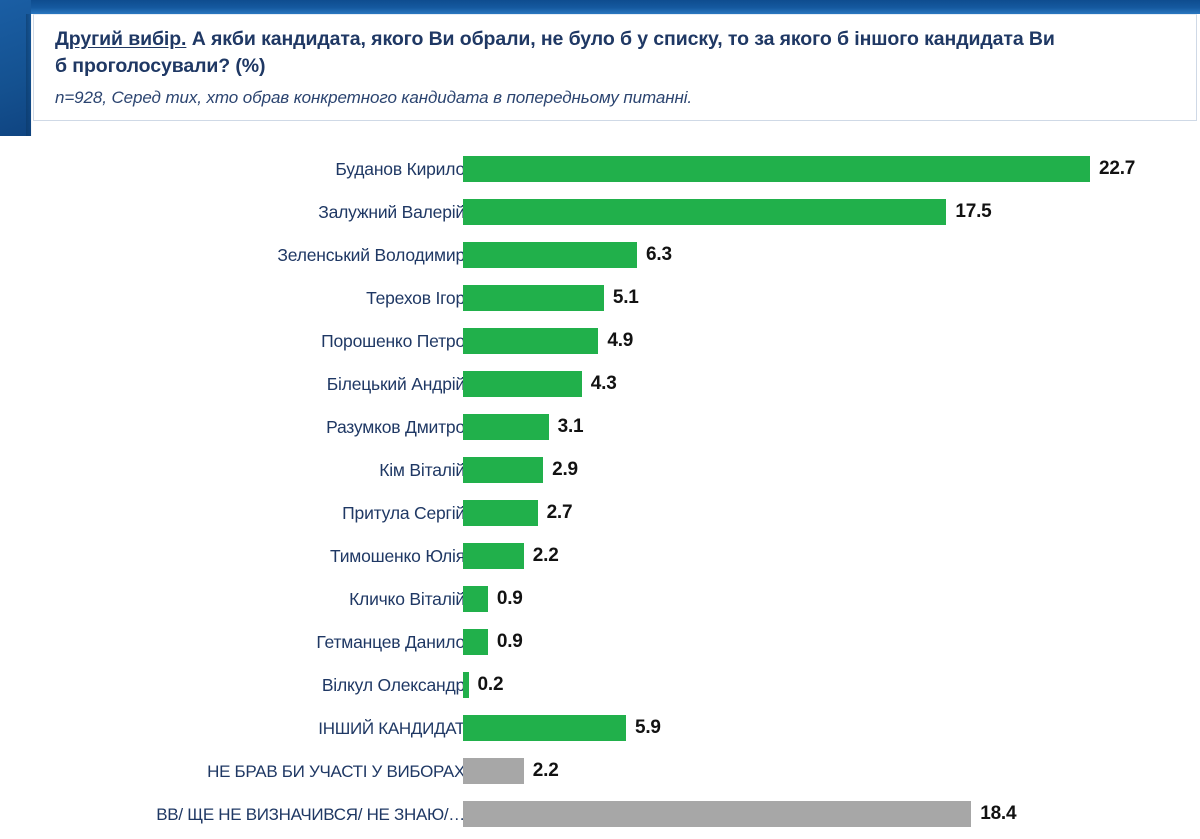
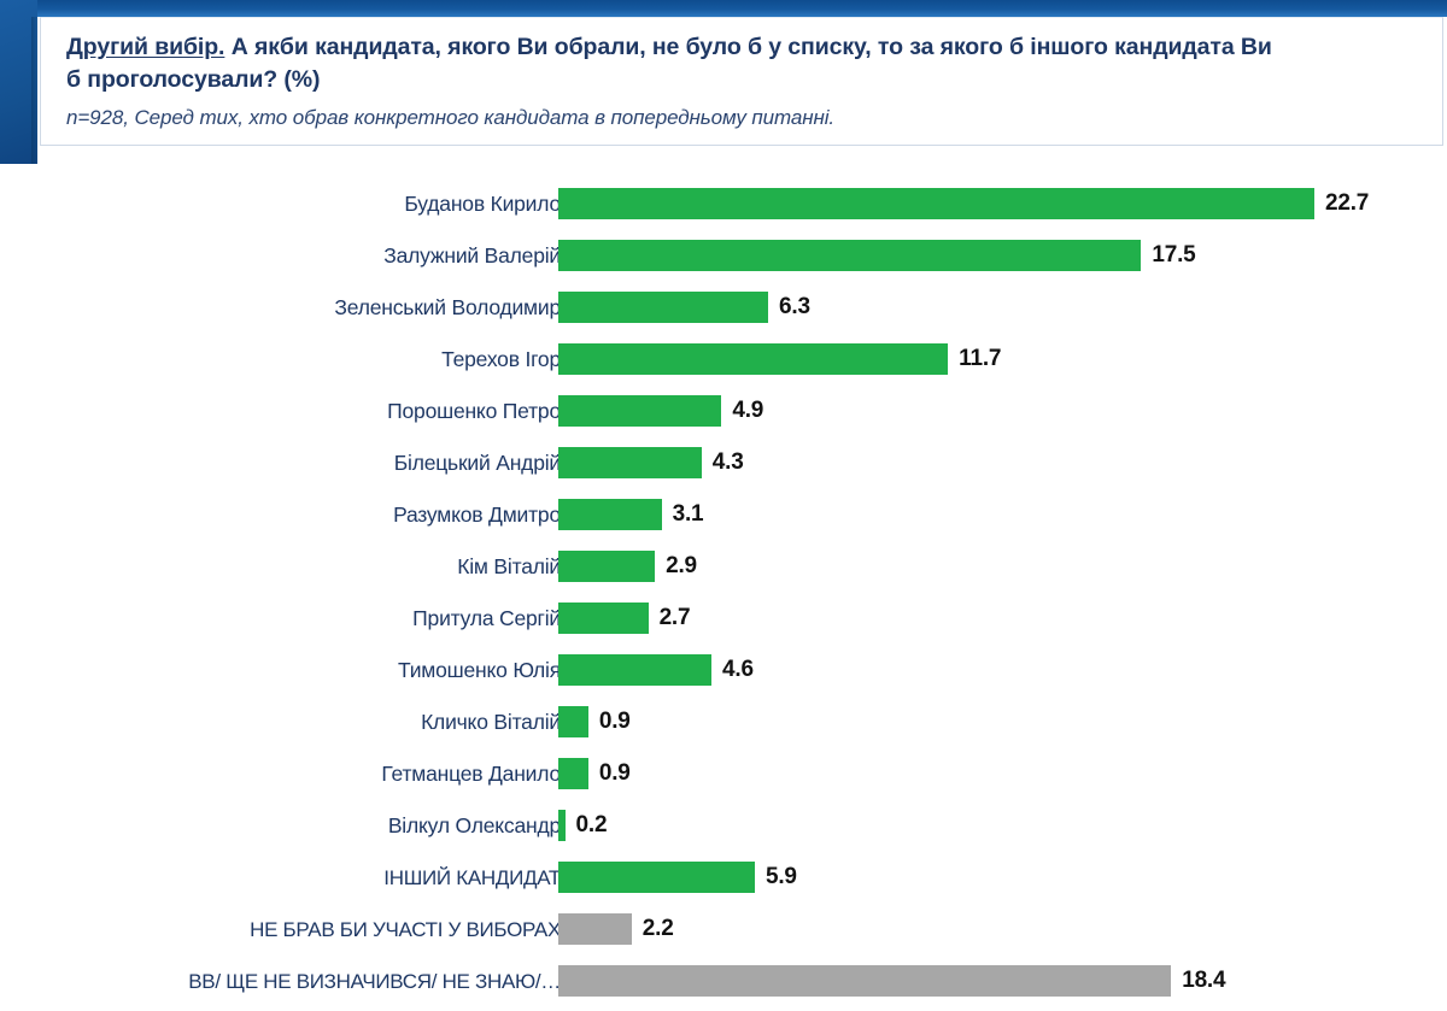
Терехов Ігор: 5.1 -> 11.7
Тимошенко Юлія: 2.2 -> 4.6
